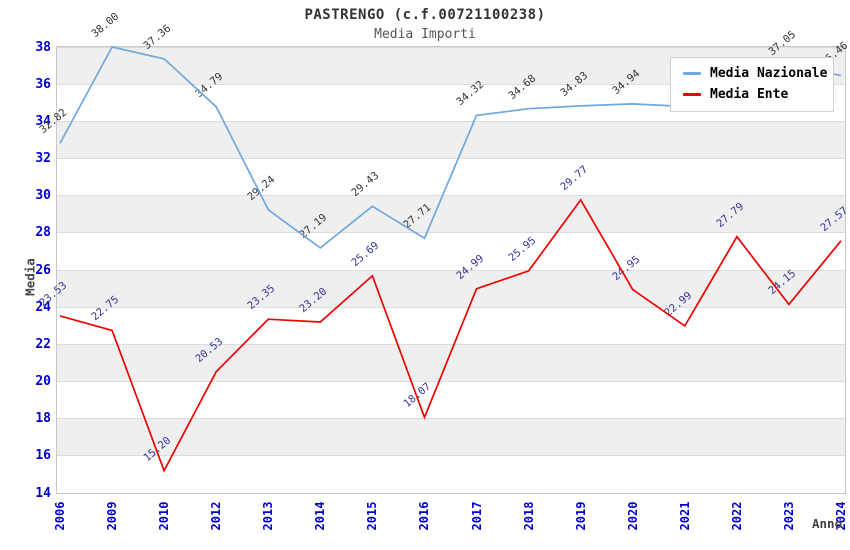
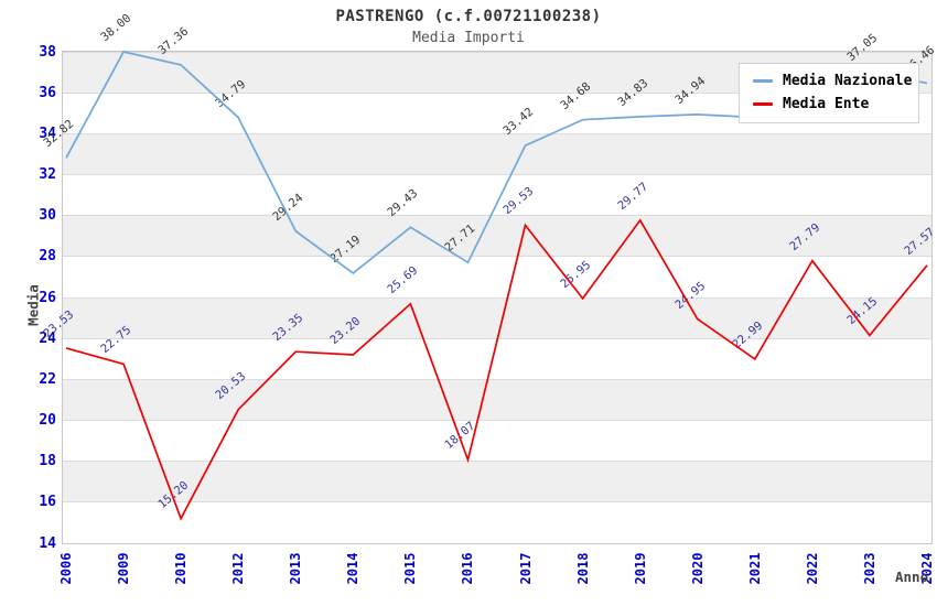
Media Nazionale/2017: 34.32 -> 33.42
Media Ente/2017: 24.99 -> 29.53
